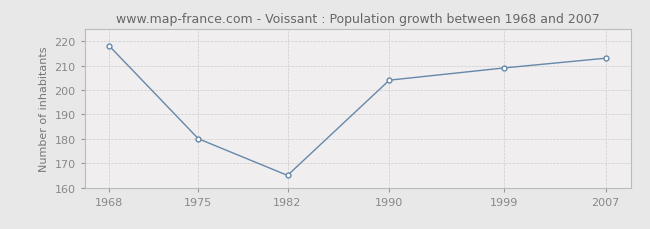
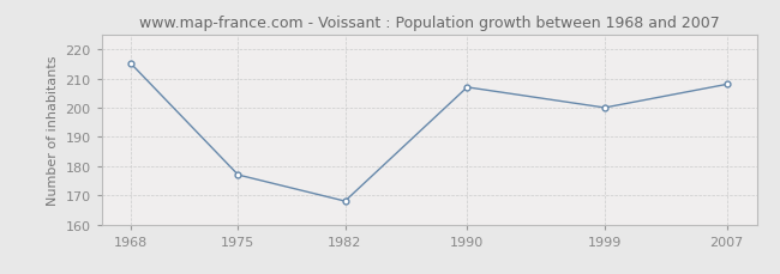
1968: 218 -> 215
1975: 180 -> 177
1982: 165 -> 168
1990: 204 -> 207
1999: 209 -> 200
2007: 213 -> 208
